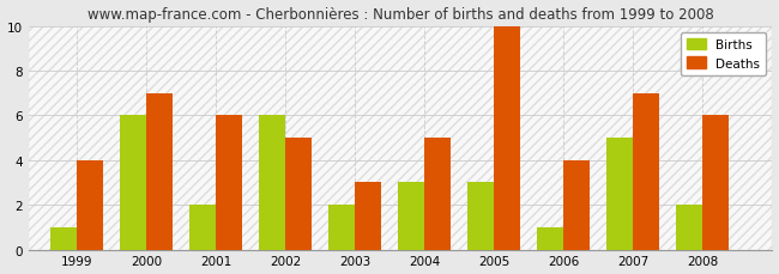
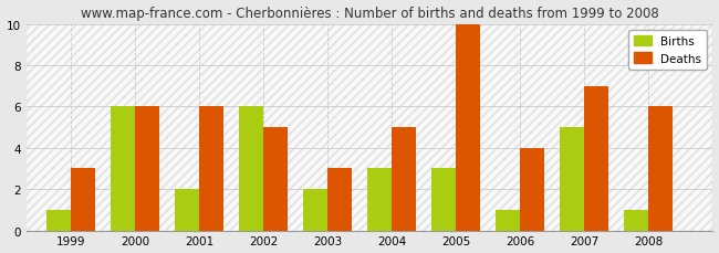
Deaths/1999: 4 -> 3
Deaths/2000: 7 -> 6
Births/2008: 2 -> 1
